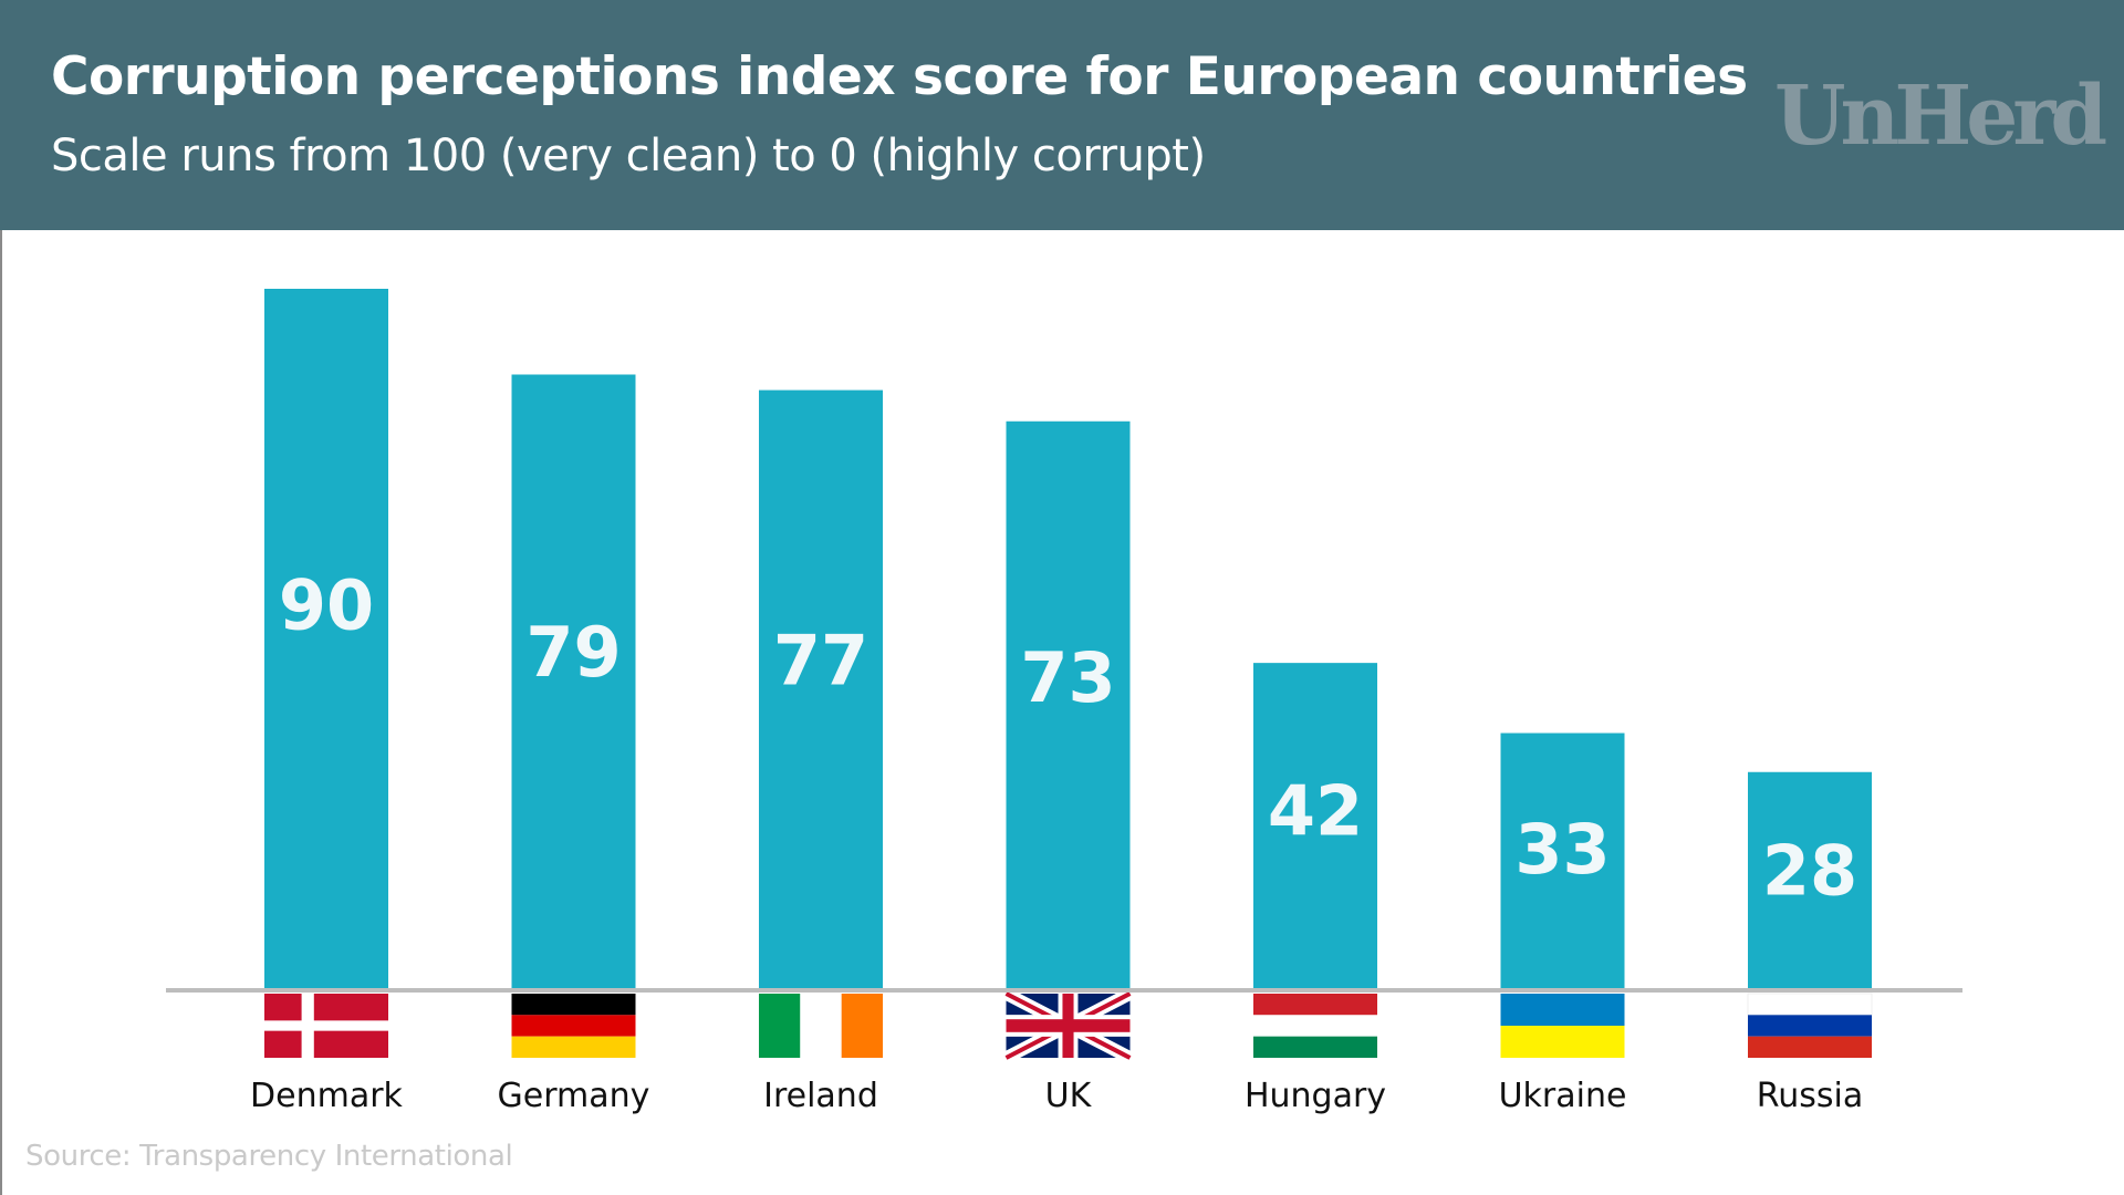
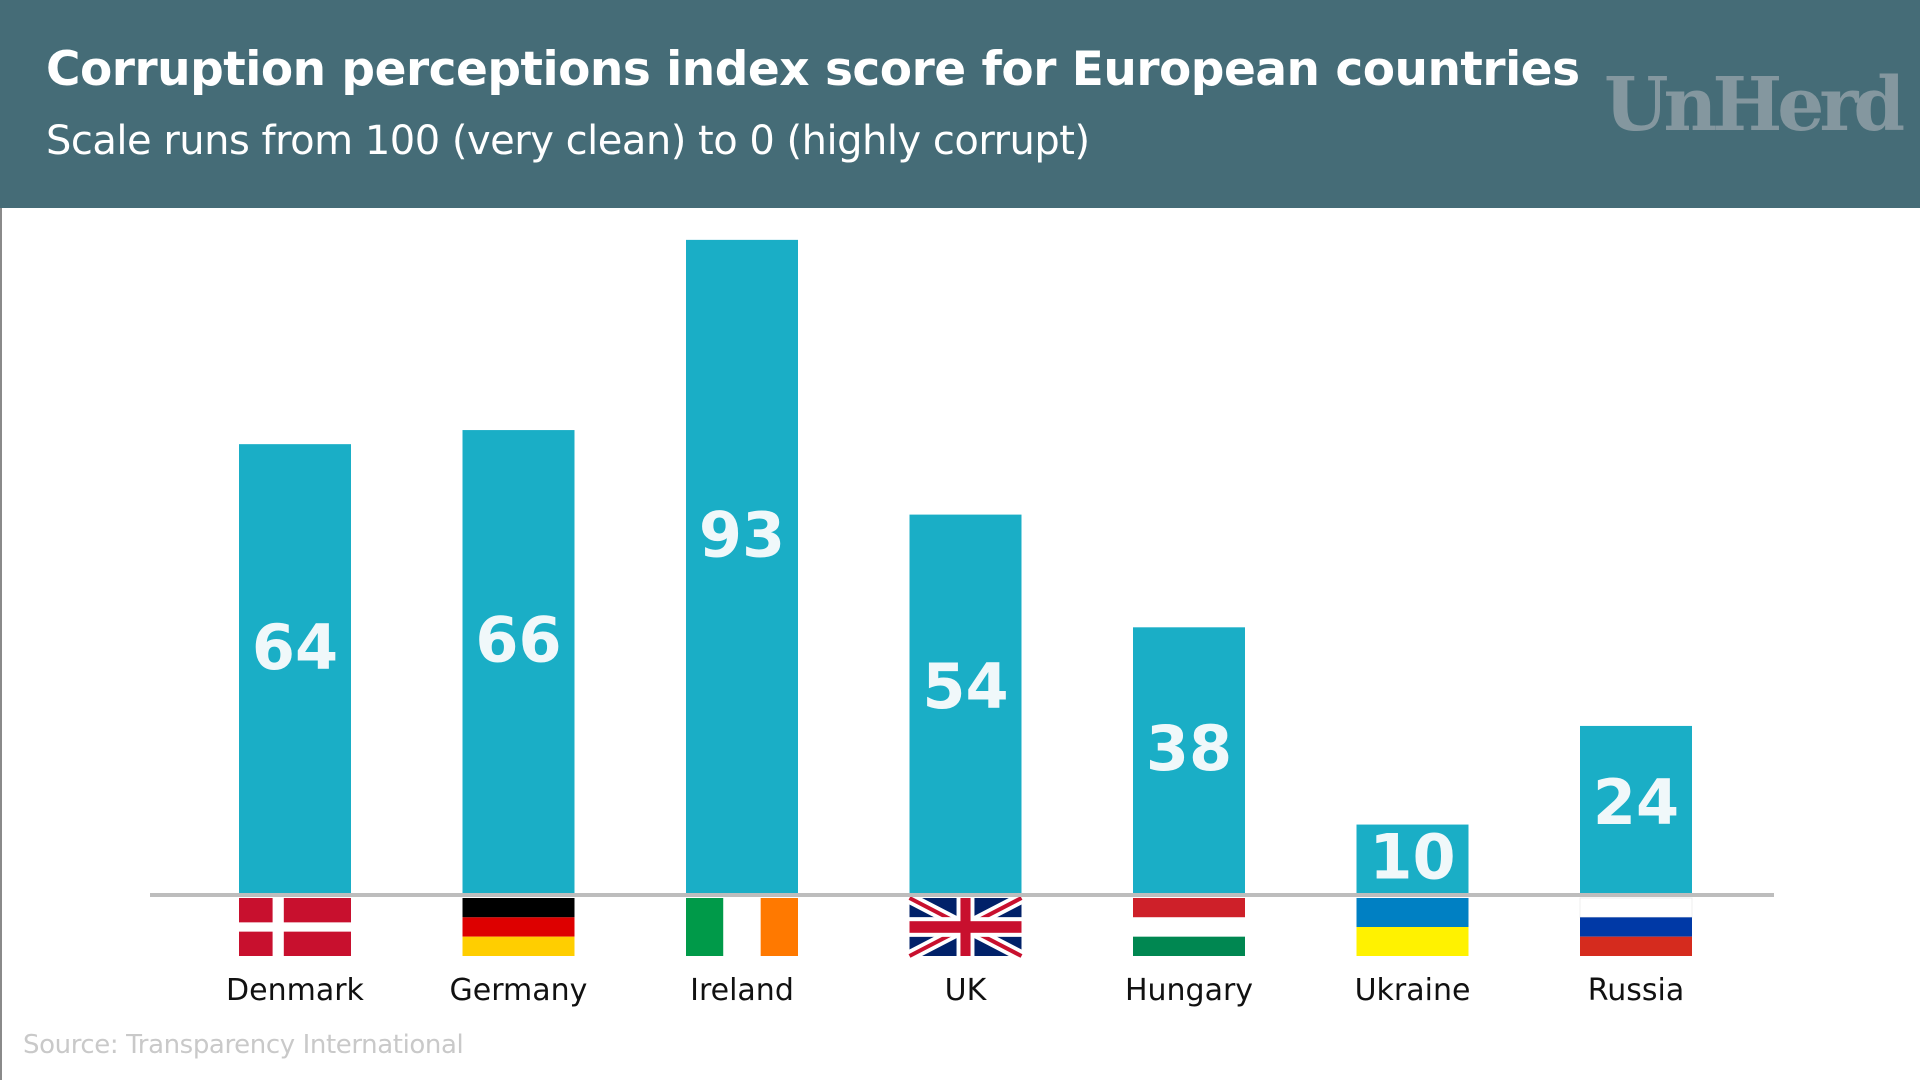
Denmark: 90 -> 64
Germany: 79 -> 66
Ireland: 77 -> 93
UK: 73 -> 54
Hungary: 42 -> 38
Ukraine: 33 -> 10
Russia: 28 -> 24
